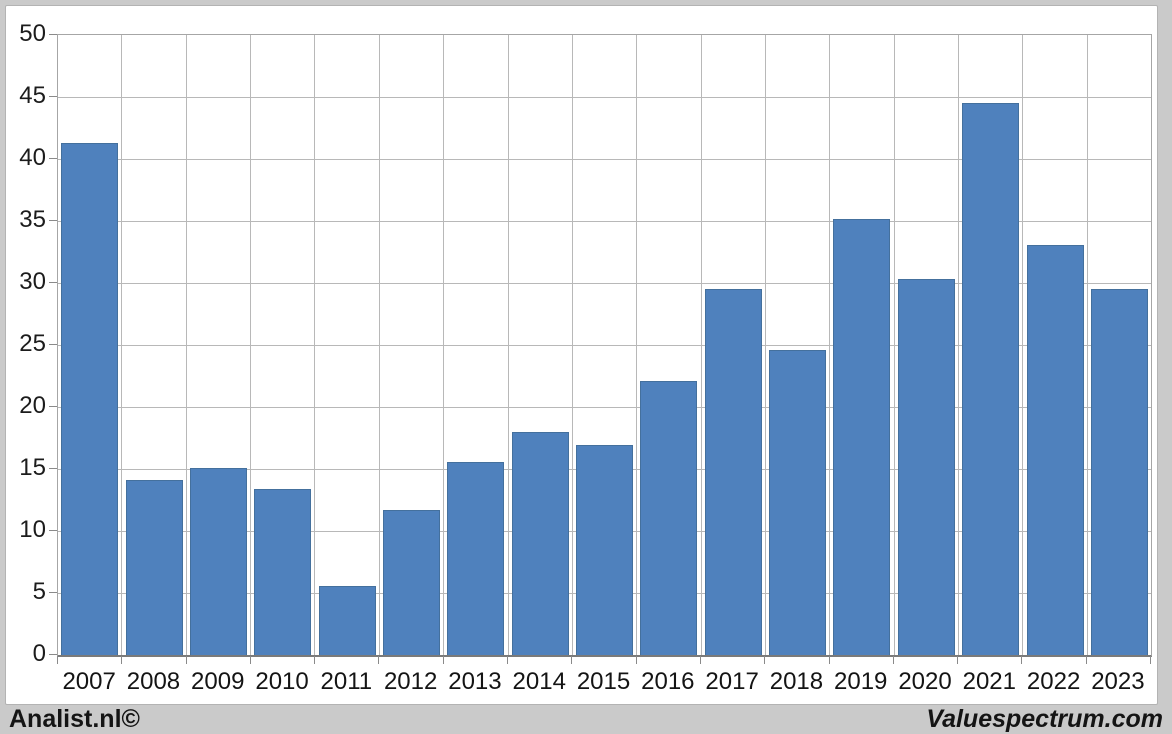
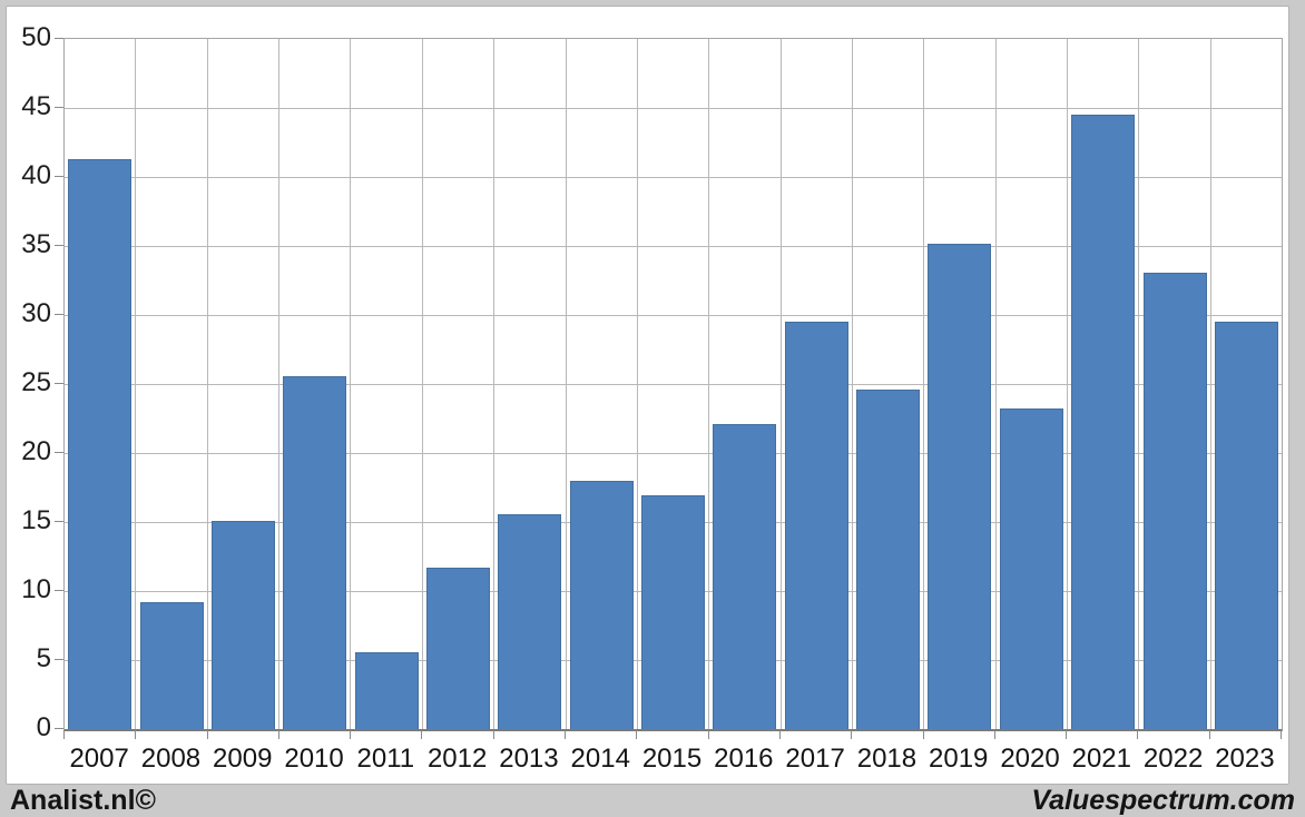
2008: 14.1 -> 9.2
2010: 13.4 -> 25.6
2020: 30.3 -> 23.2
